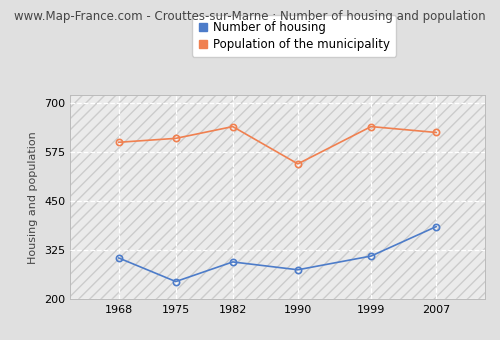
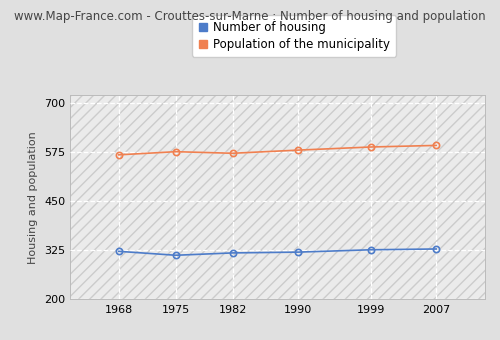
Number of housing/1968: 305 -> 322
Population of the municipality/1968: 600 -> 568
Number of housing/1975: 245 -> 312
Population of the municipality/1975: 610 -> 576
Number of housing/1982: 295 -> 318
Population of the municipality/1982: 640 -> 572
Number of housing/1990: 275 -> 320
Population of the municipality/1990: 545 -> 580
Number of housing/1999: 310 -> 326
Population of the municipality/1999: 640 -> 588
Number of housing/2007: 385 -> 328
Population of the municipality/2007: 625 -> 592
